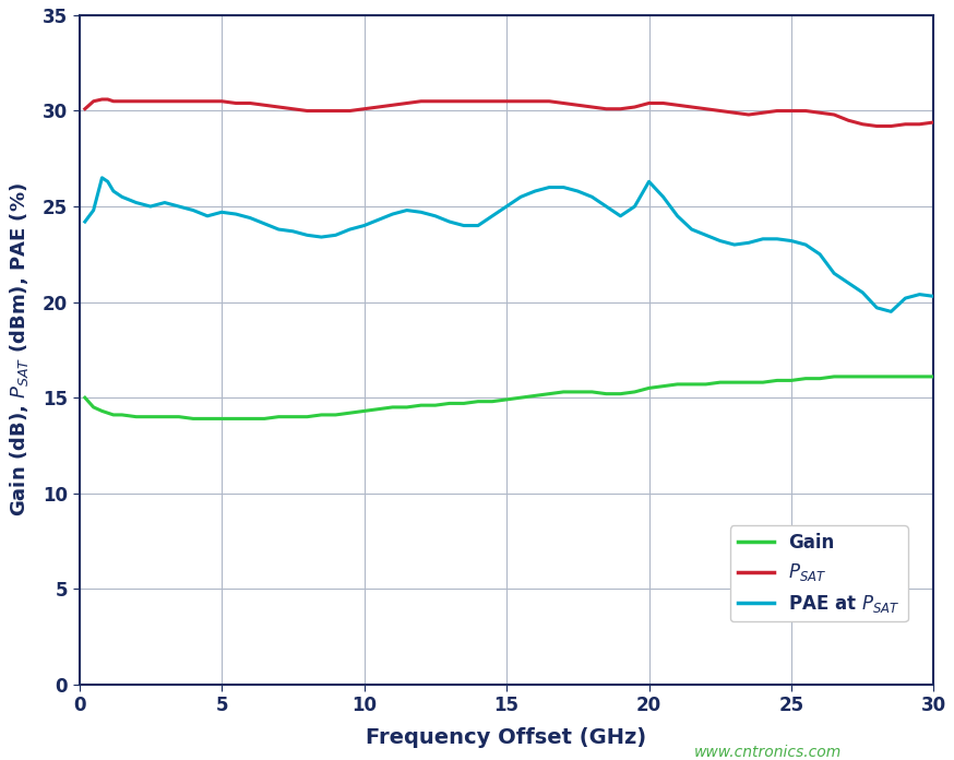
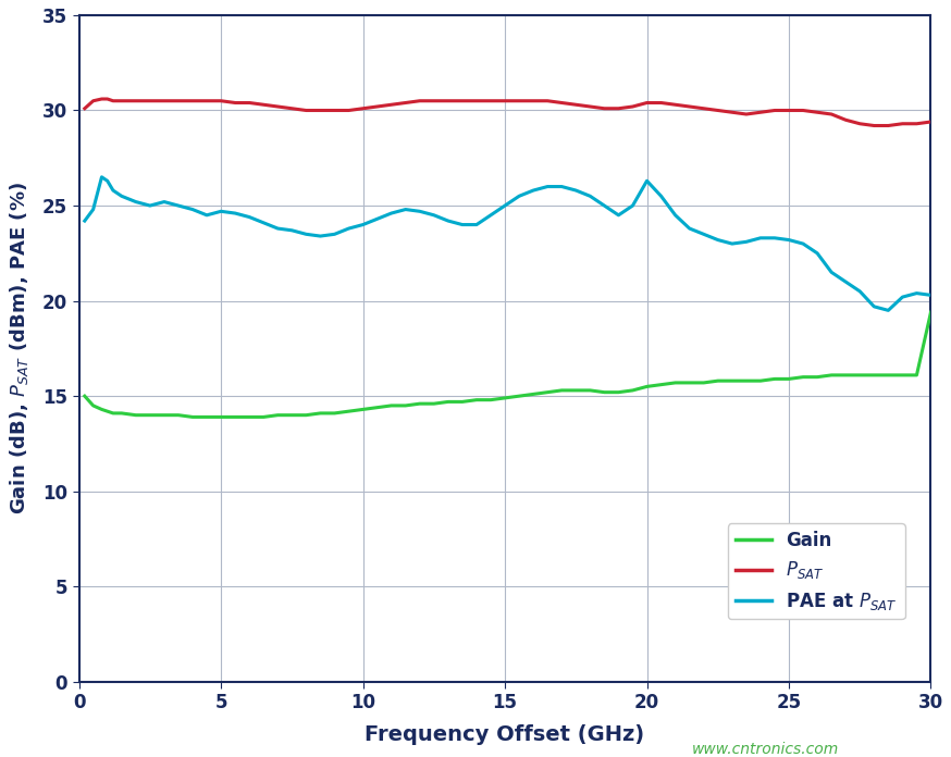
Gain/30: 16.1 -> 19.4
